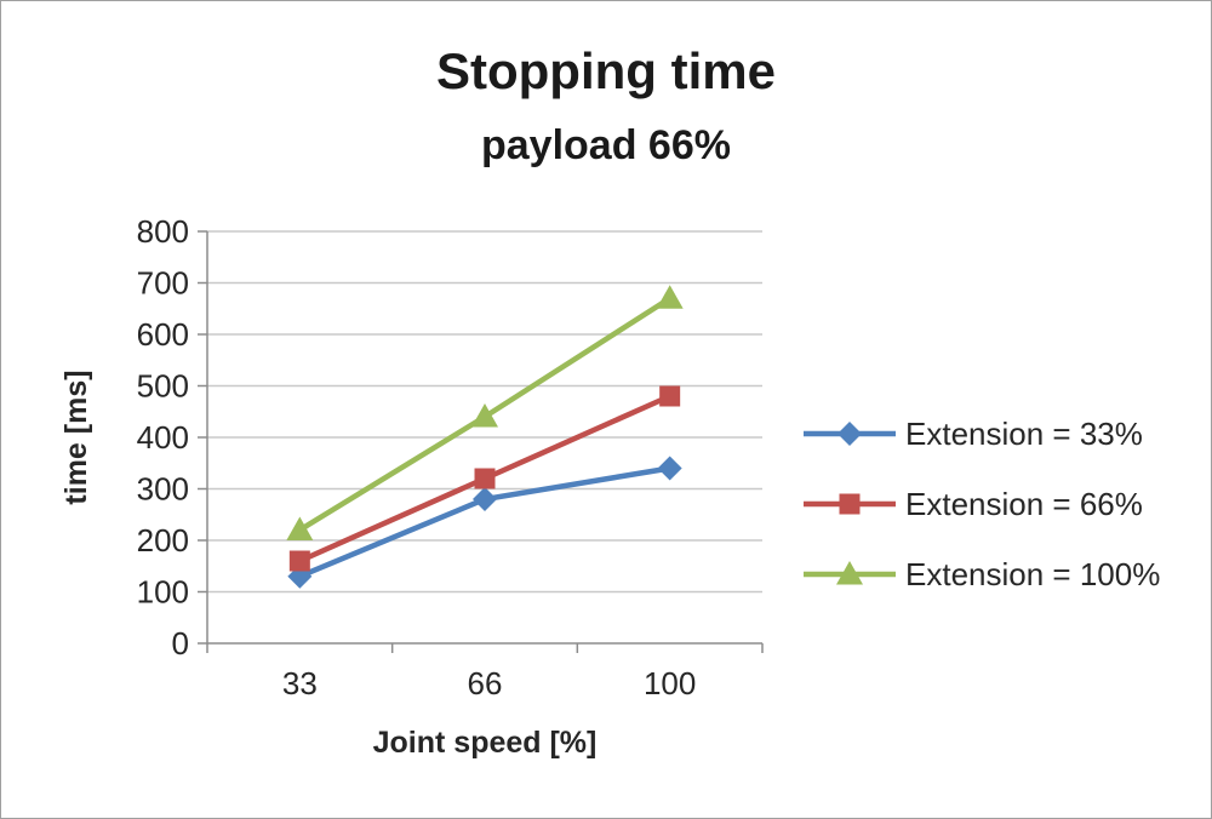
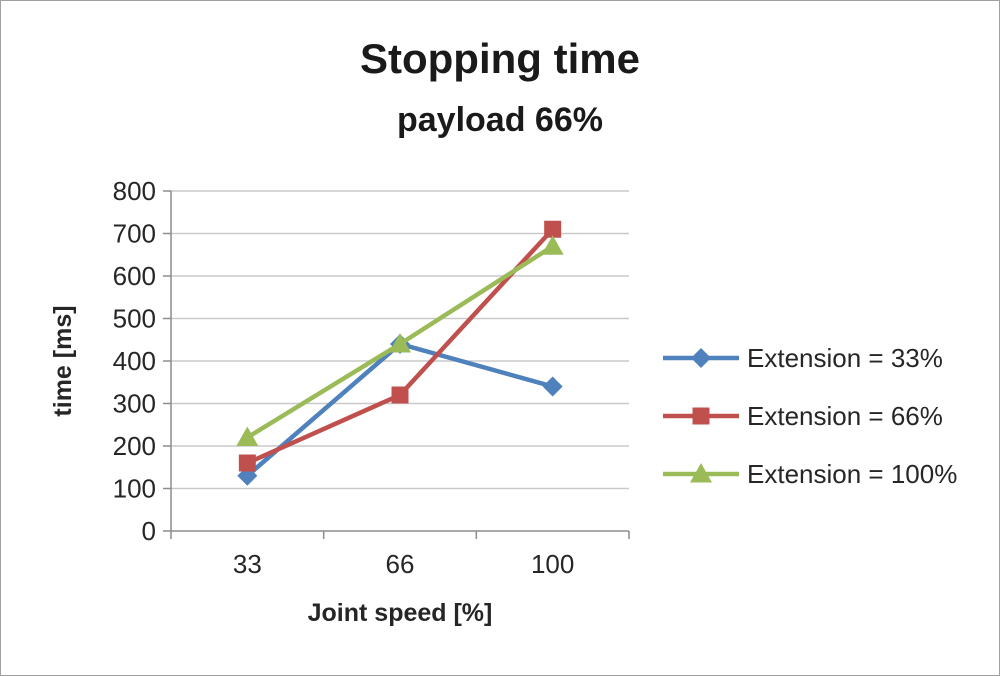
Extension = 33%/66: 280 -> 440
Extension = 66%/100: 480 -> 710
